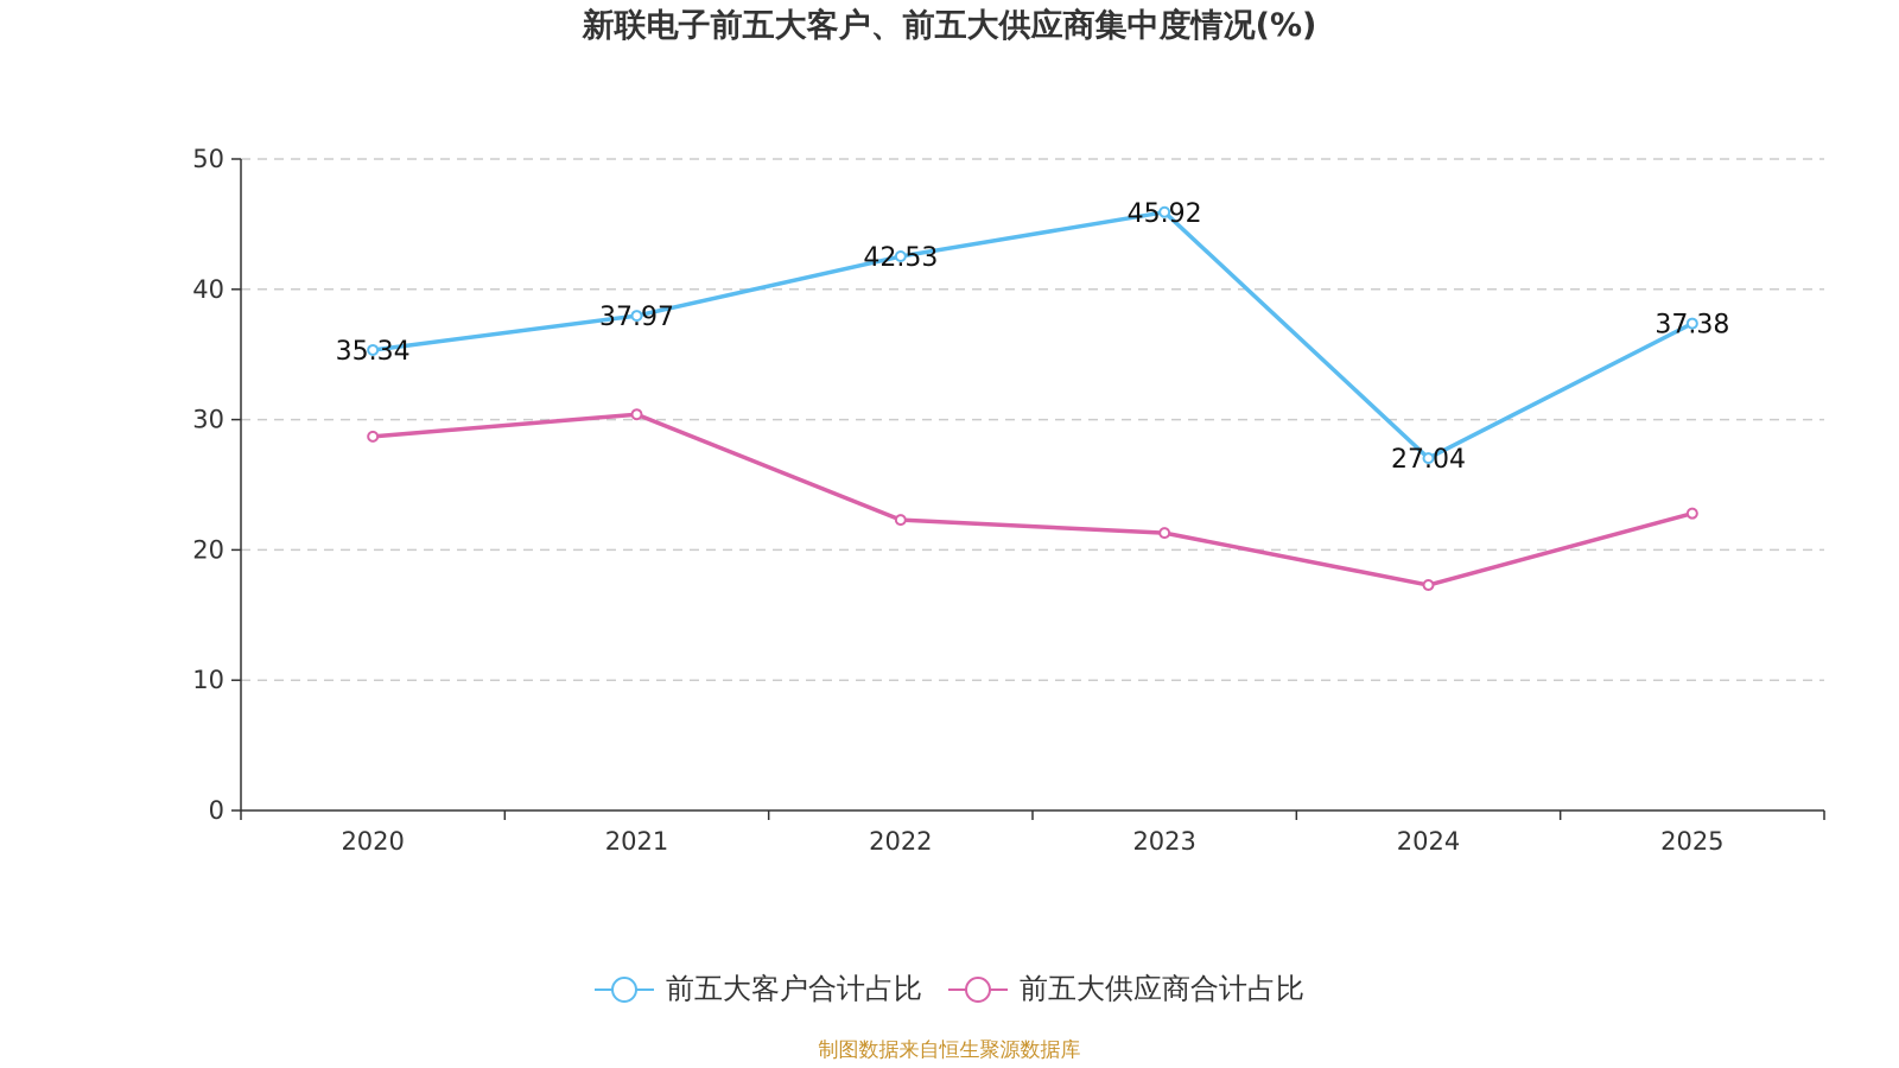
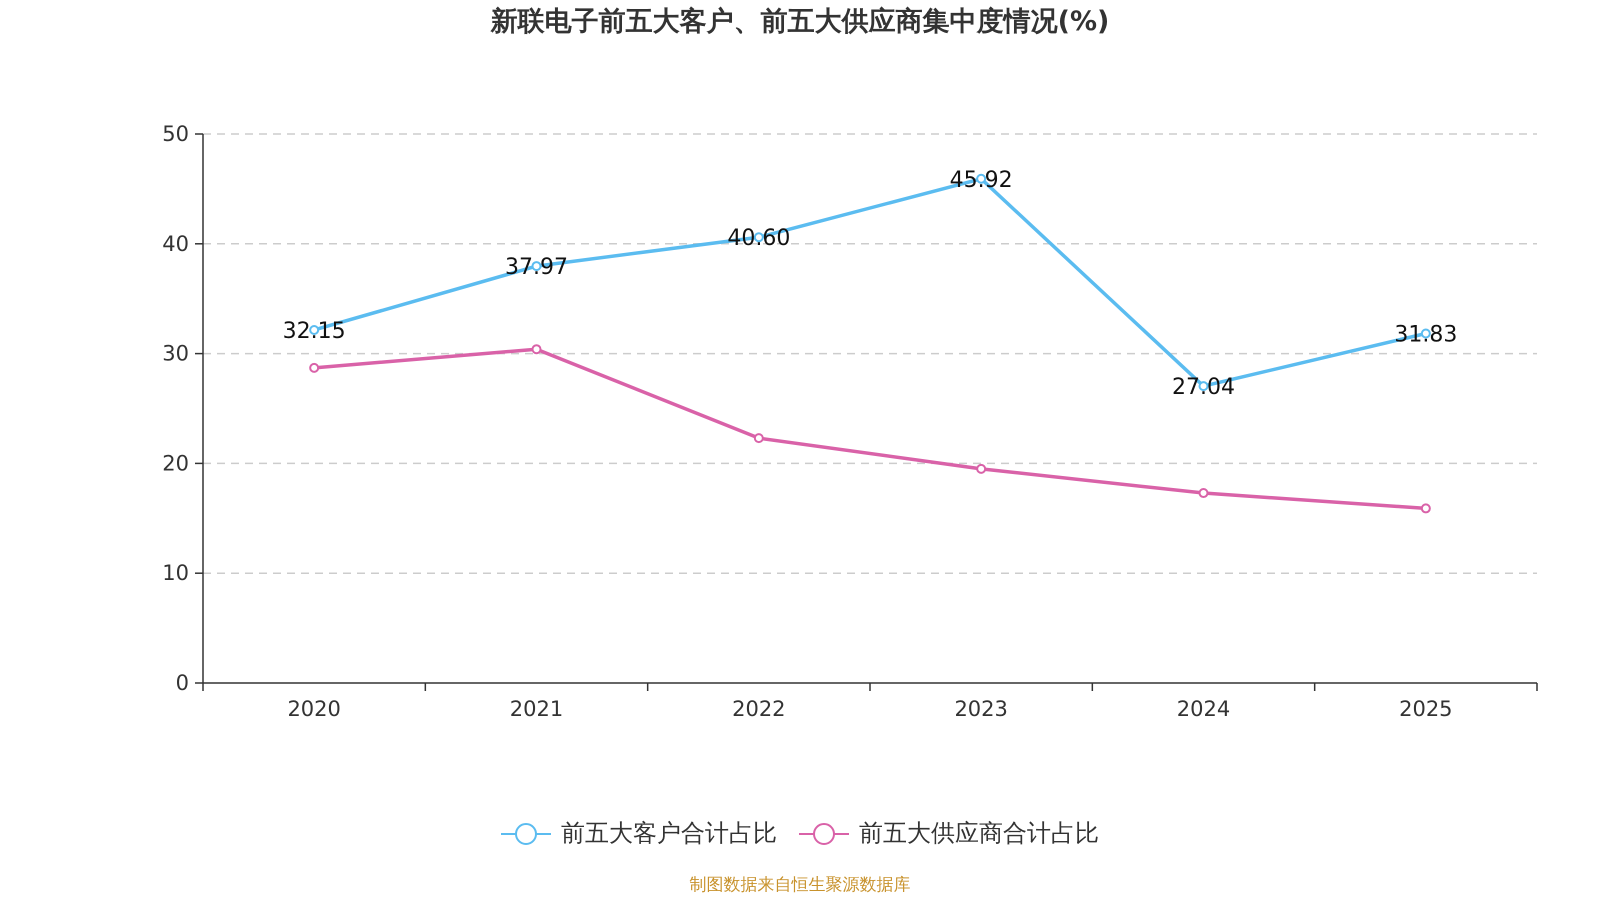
前五大客户合计占比/2020: 35.34 -> 32.15
前五大客户合计占比/2022: 42.53 -> 40.60
前五大供应商合计占比/2023: 21.3 -> 19.5
前五大客户合计占比/2025: 37.38 -> 31.83
前五大供应商合计占比/2025: 22.8 -> 15.9
